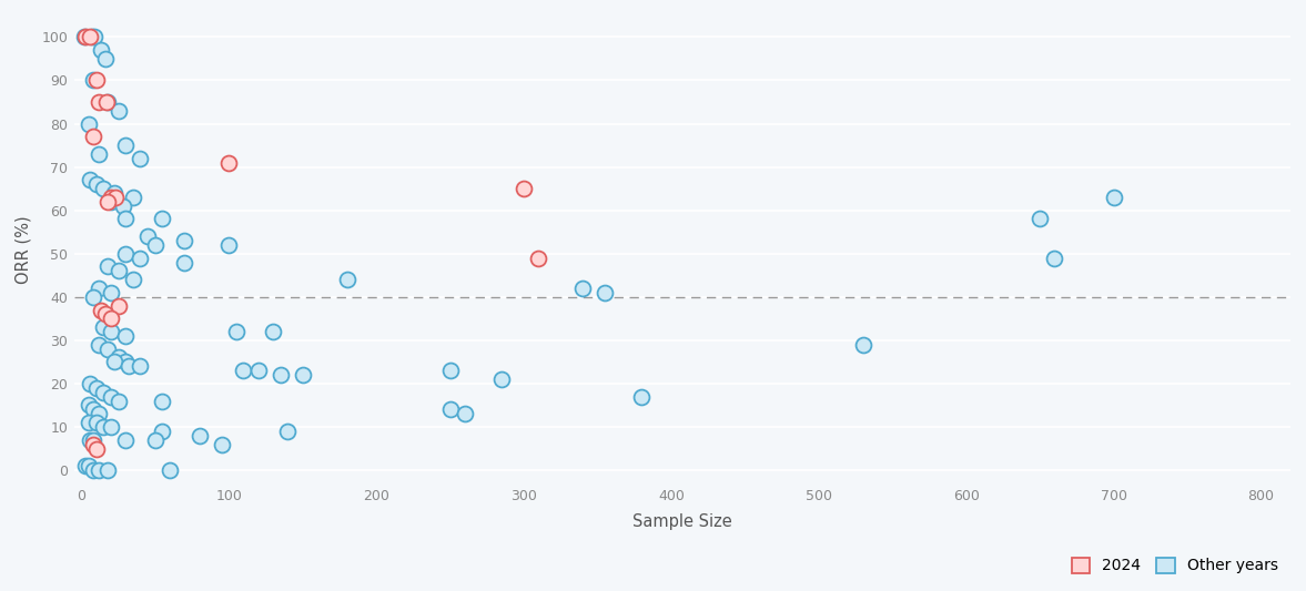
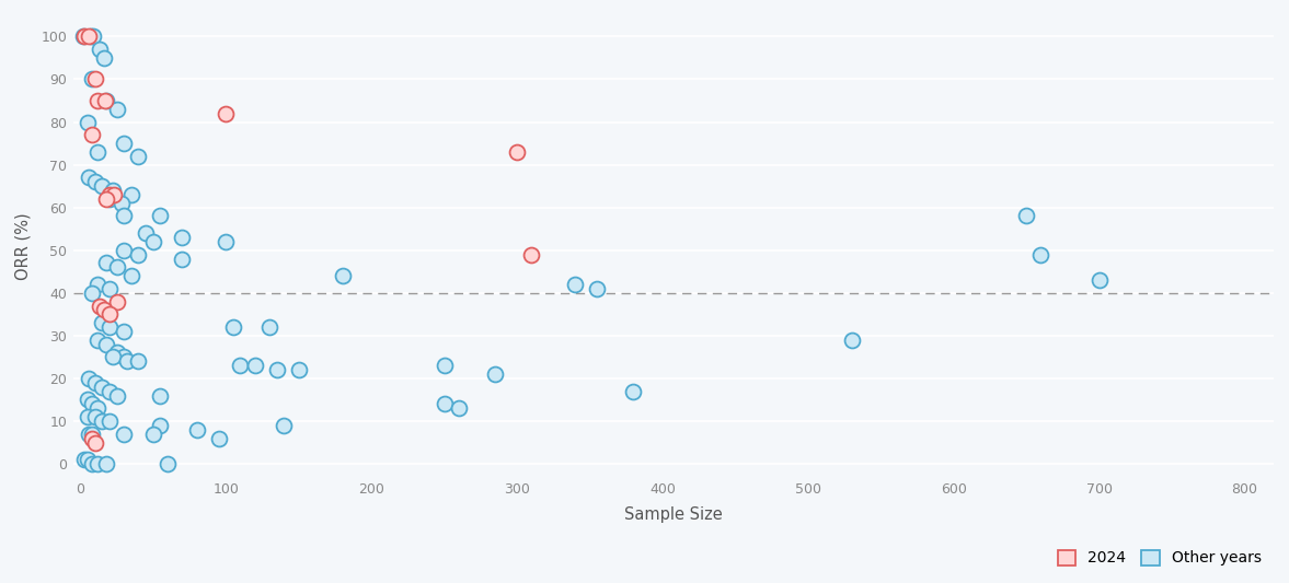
2024/100: 71 -> 82
2024/300: 65 -> 73
Other years/700: 63 -> 43
